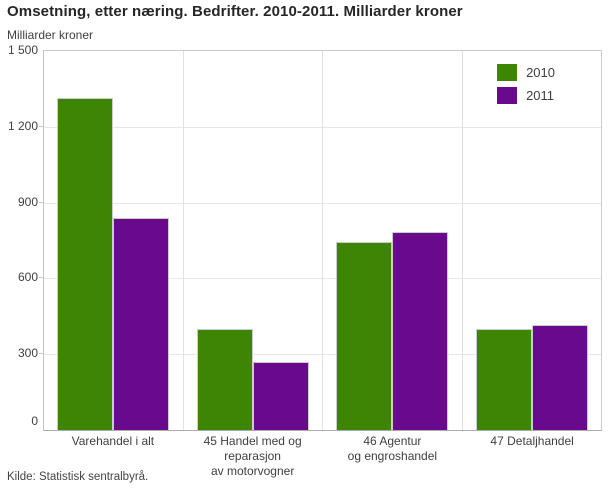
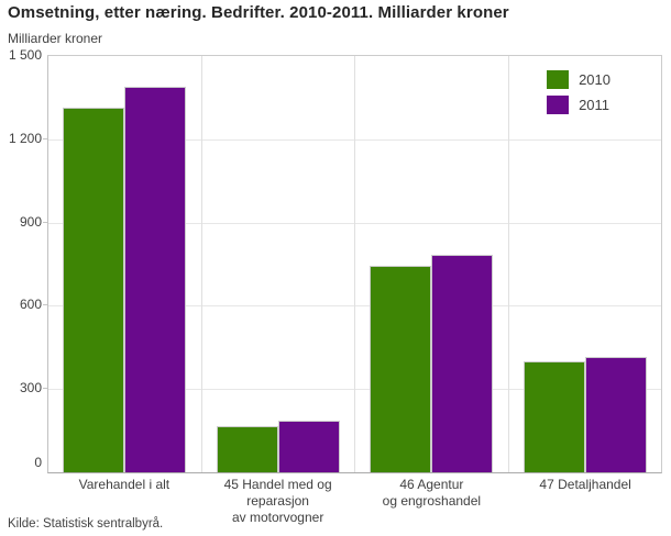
2011/Varehandel i alt: 840 -> 1390
2010/45 Handel med og reparasjon av motorvogner: 400 -> 160
2011/45 Handel med og reparasjon av motorvogner: 270 -> 180
